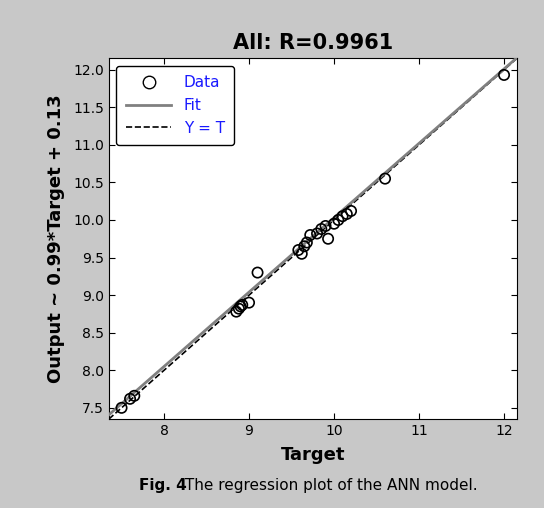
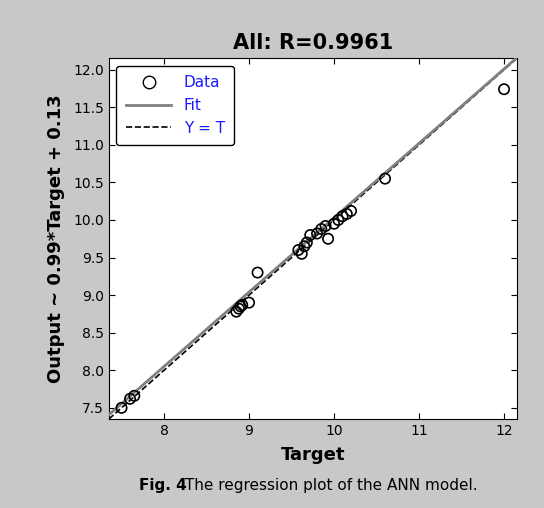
12: 11.93 -> 11.74
